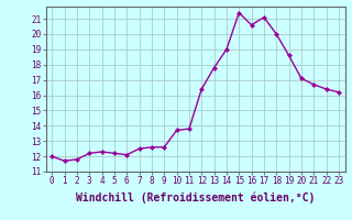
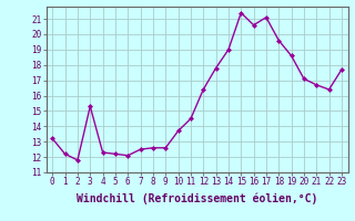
0: 12.0 -> 13.2
1: 11.7 -> 12.2
3: 12.2 -> 15.3
11: 13.8 -> 14.5
18: 20.0 -> 19.6
23: 16.2 -> 17.7
